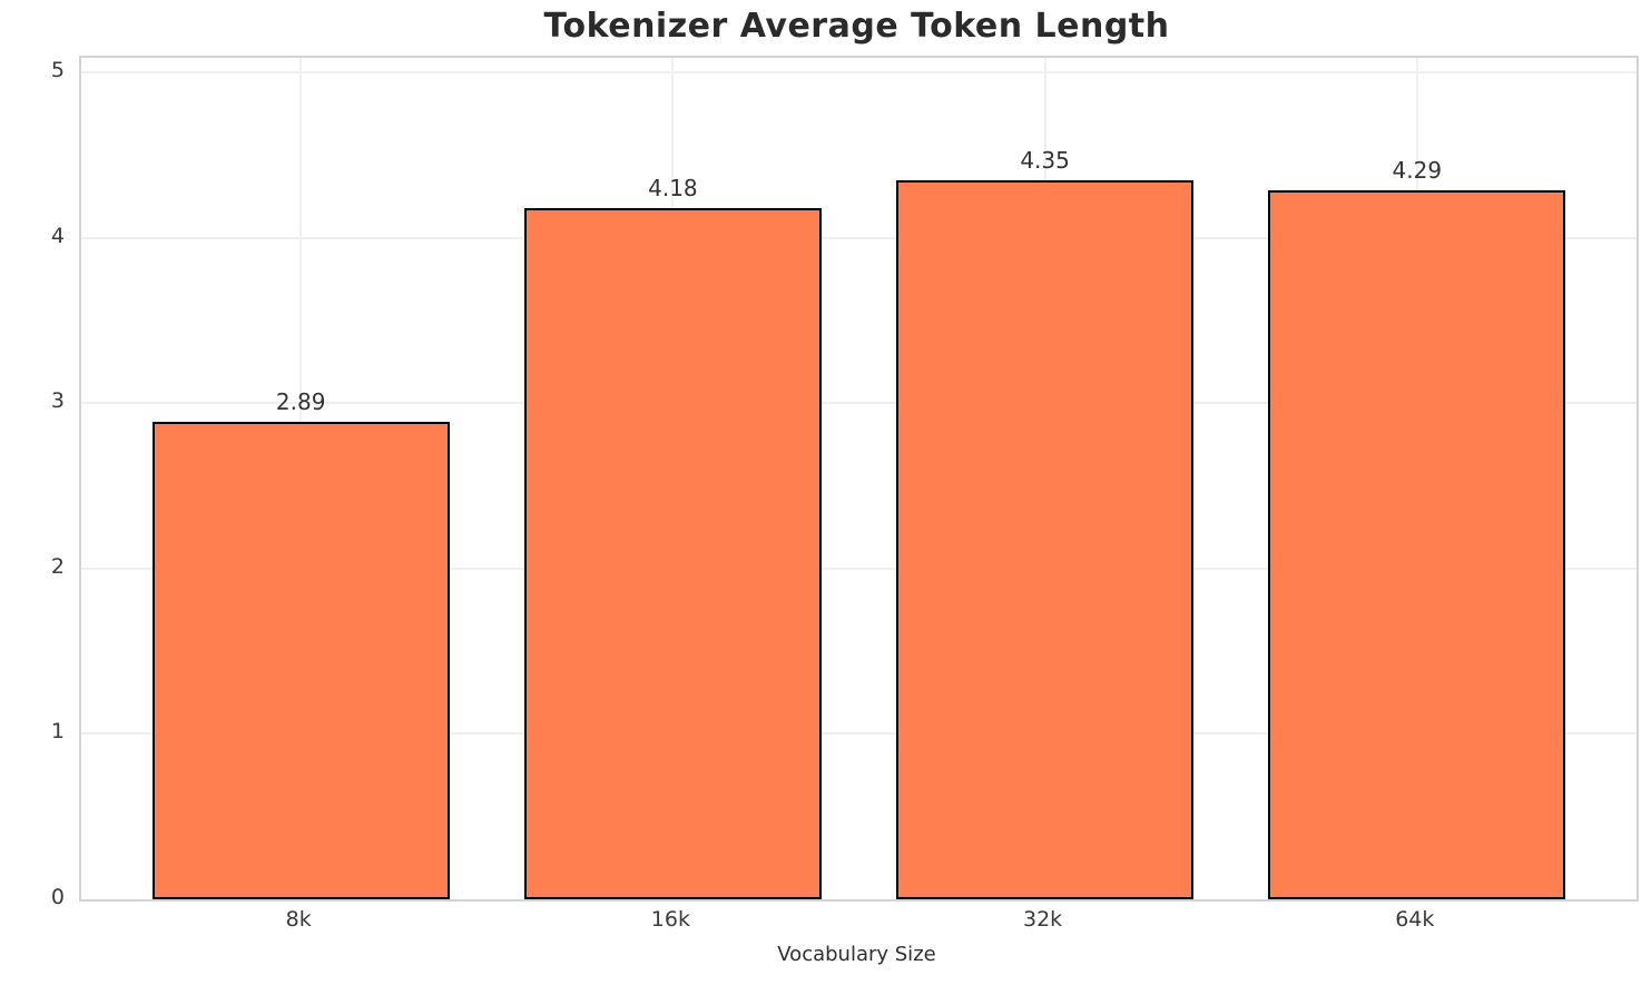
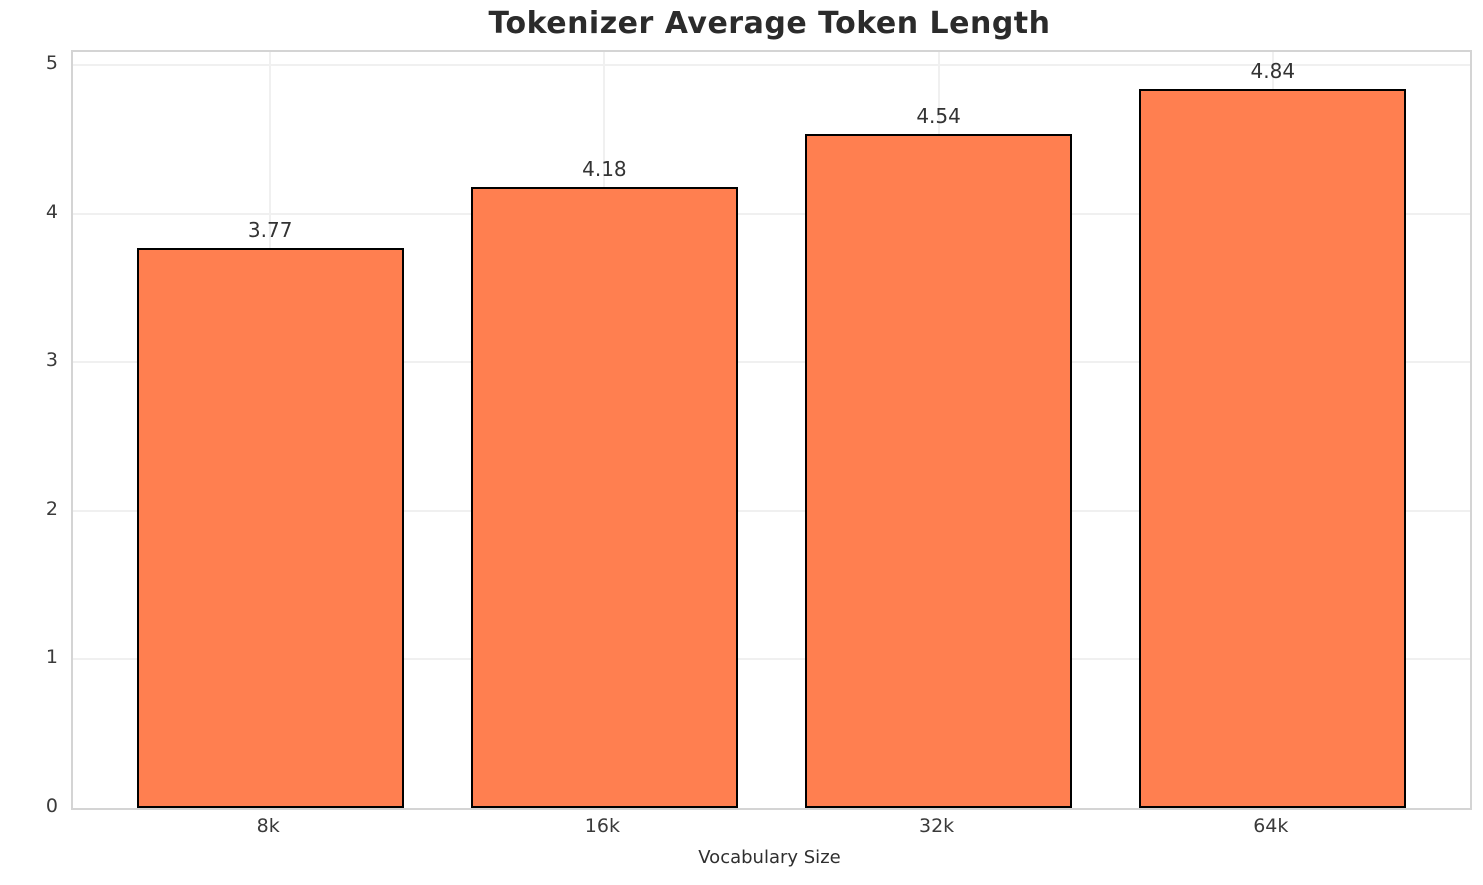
8k: 2.89 -> 3.77
32k: 4.35 -> 4.54
64k: 4.29 -> 4.84
